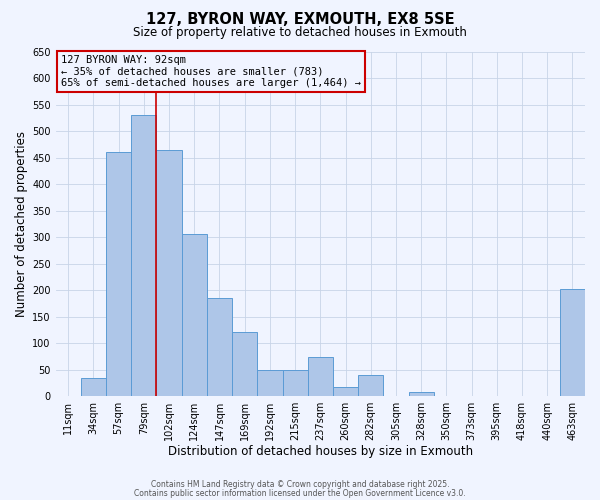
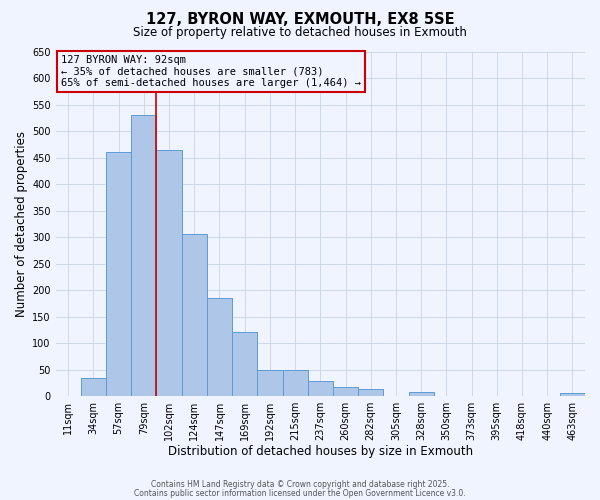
237sqm: 74 -> 28
282sqm: 40 -> 13
463sqm: 202 -> 5
